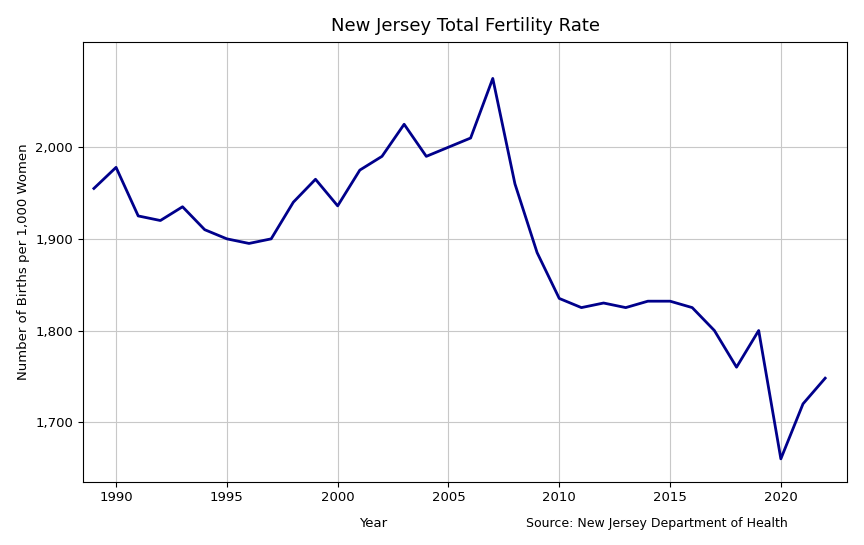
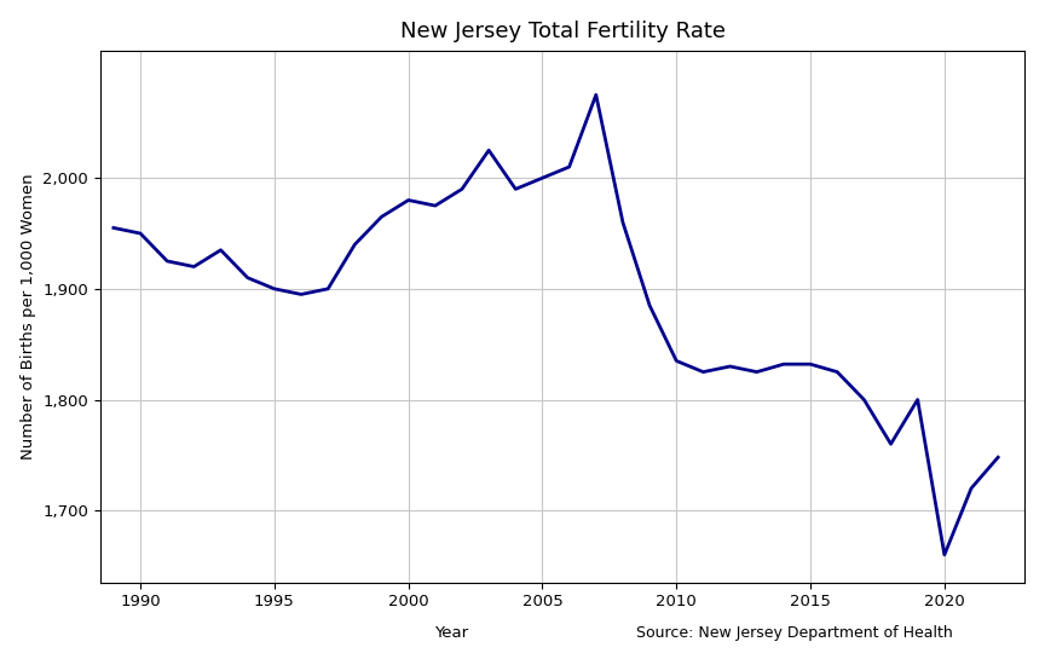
1990: 1,978 -> 1,950
2000: 1,936 -> 1,980
